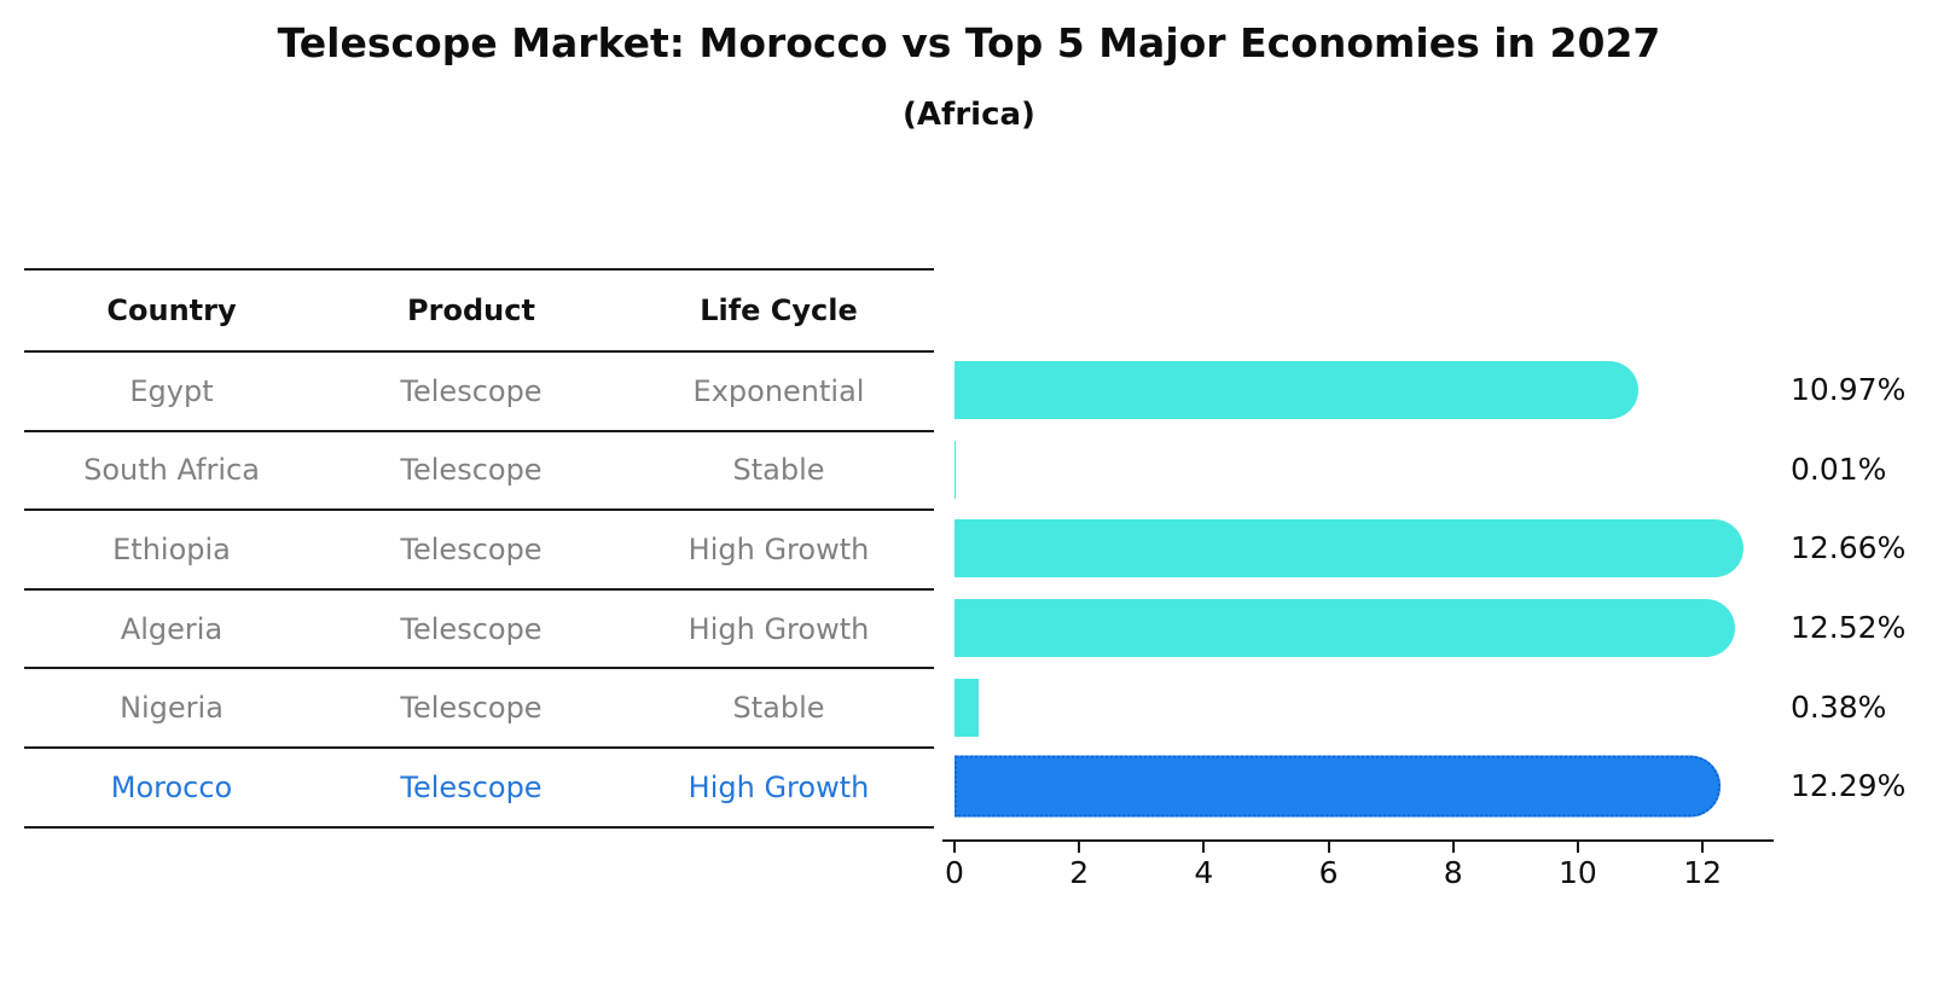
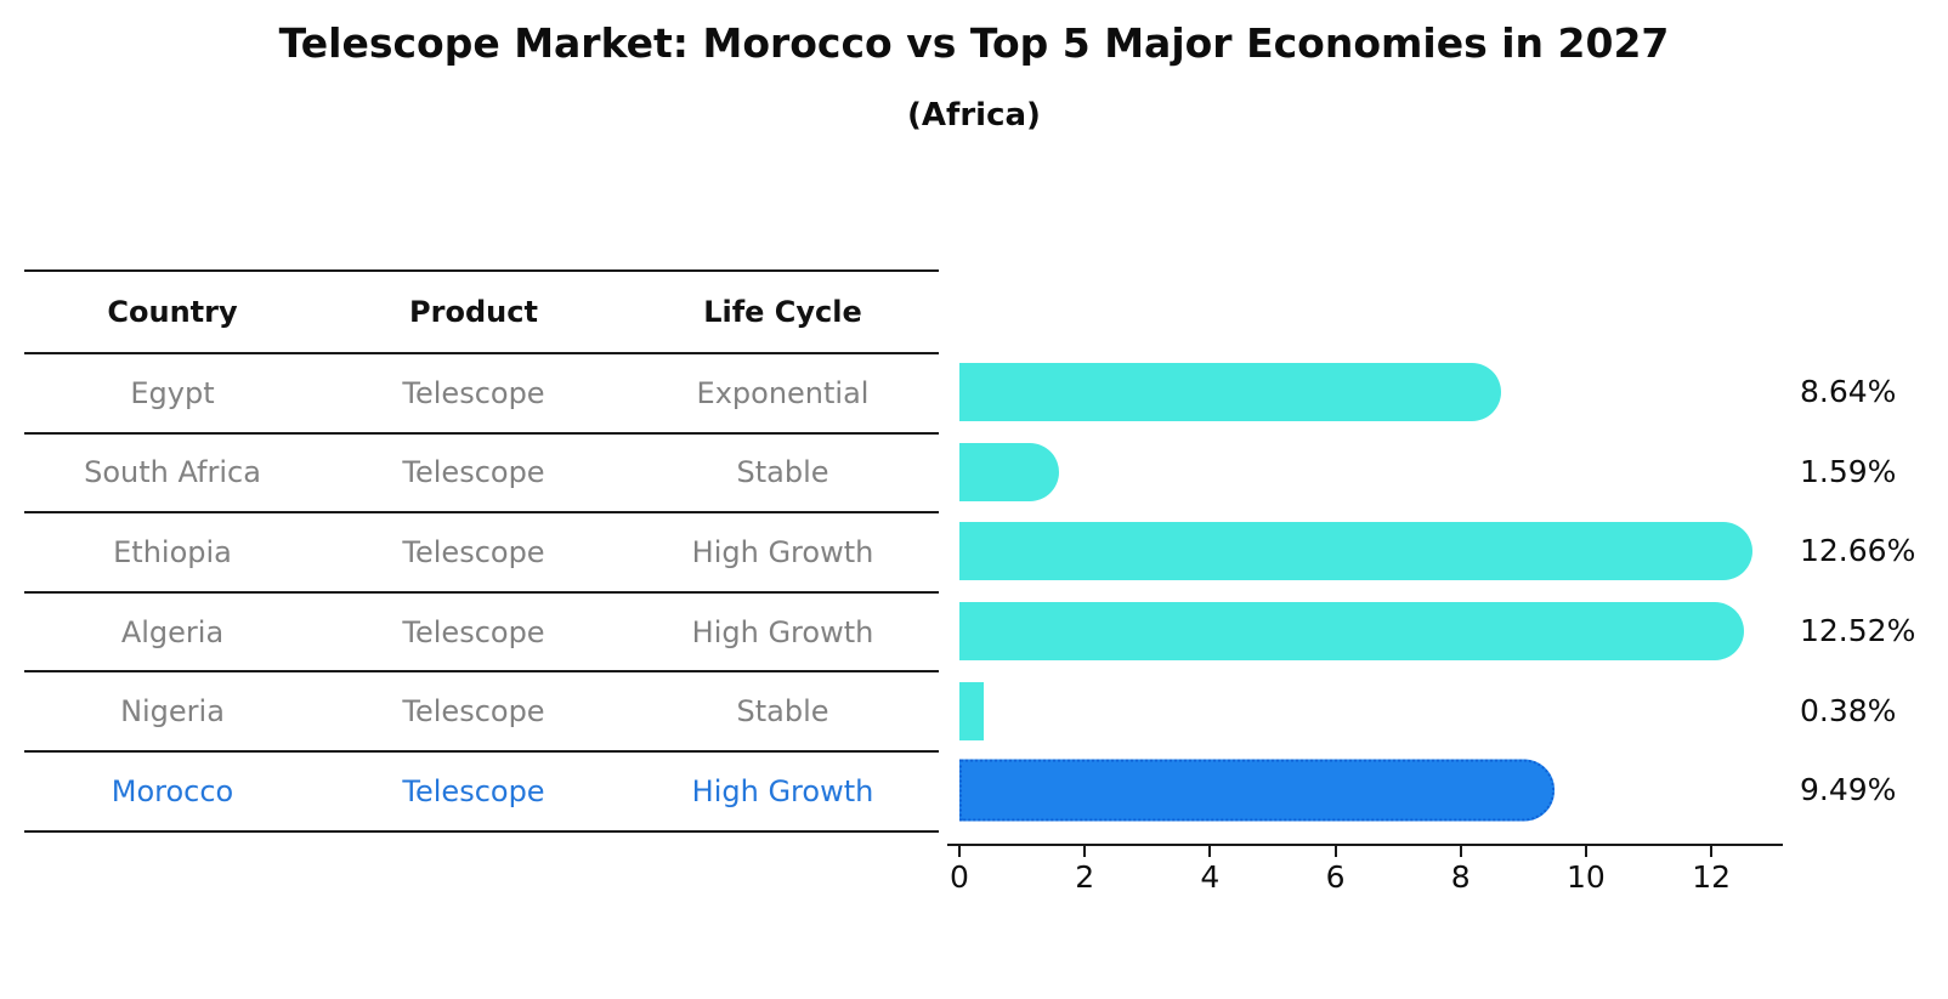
Egypt: 10.97% -> 8.64%
South Africa: 0.01% -> 1.59%
Morocco: 12.29% -> 9.49%
